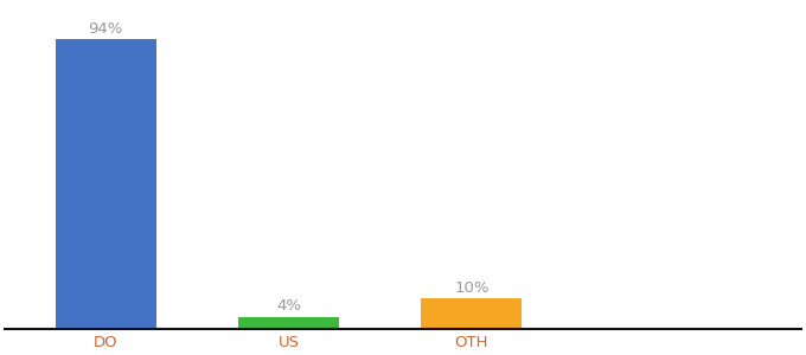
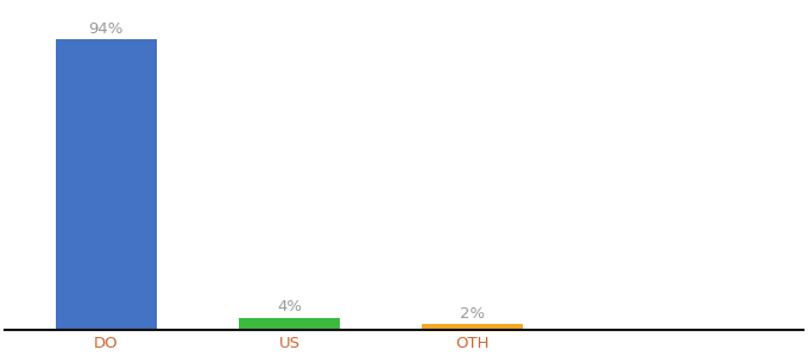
OTH: 10% -> 2%
